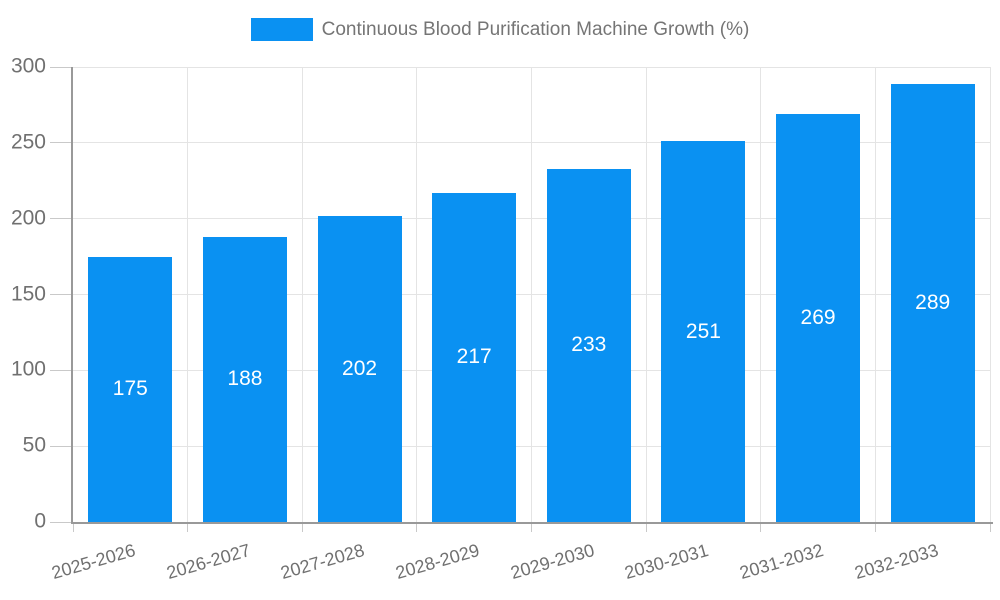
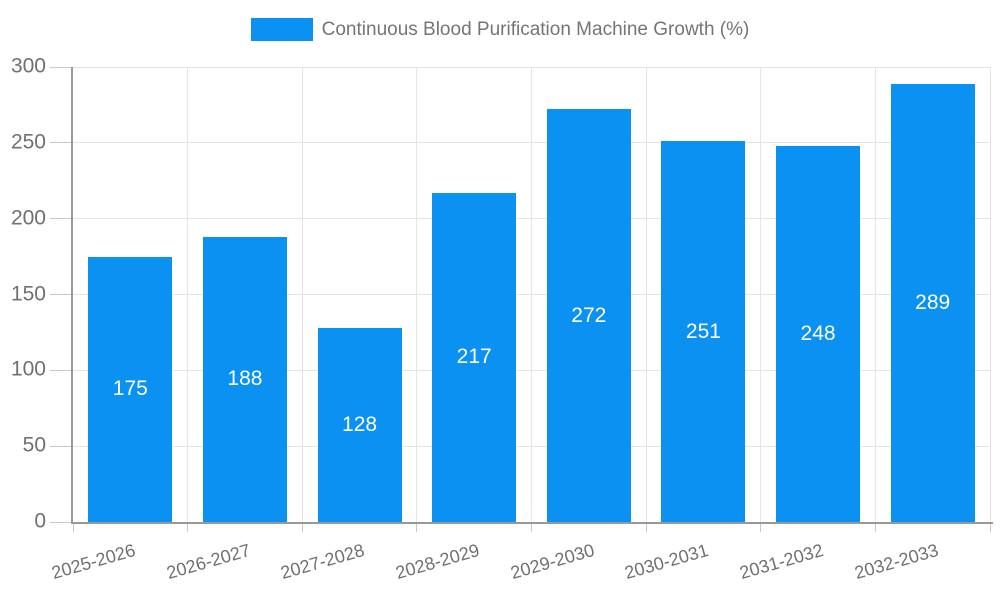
2027-2028: 202 -> 128
2029-2030: 233 -> 272
2031-2032: 269 -> 248
